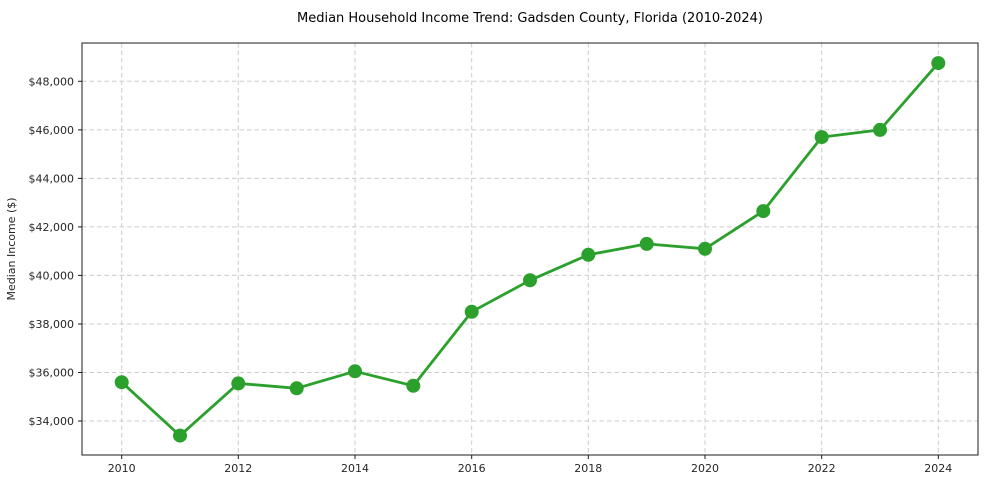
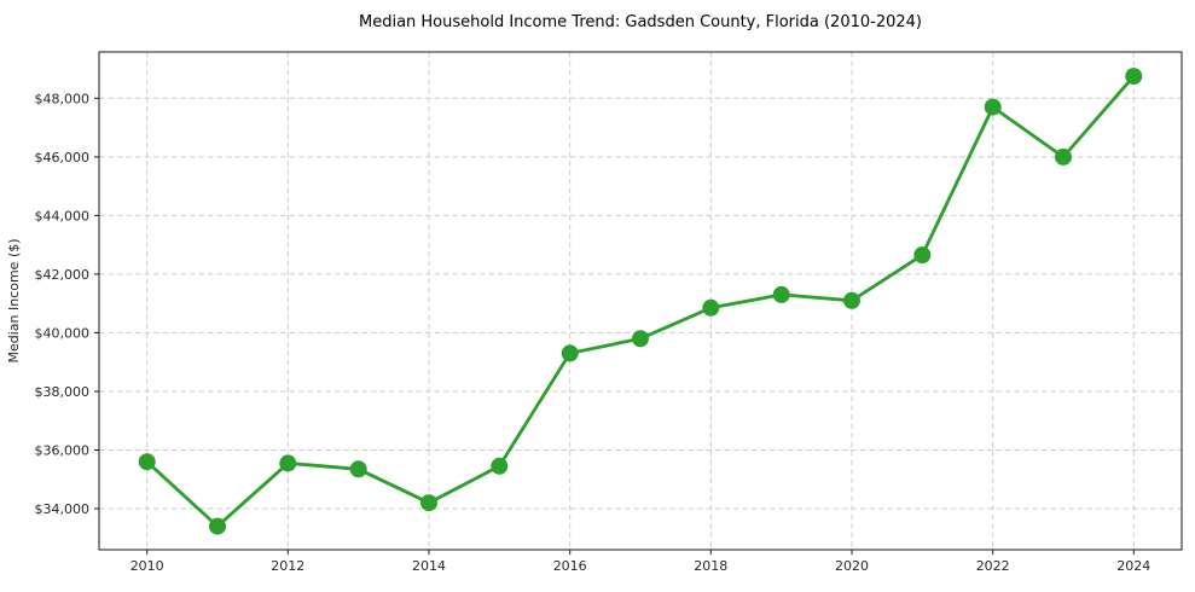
2014: $36000 -> $34200
2016: $38500 -> $39300
2022: $45700 -> $47700
